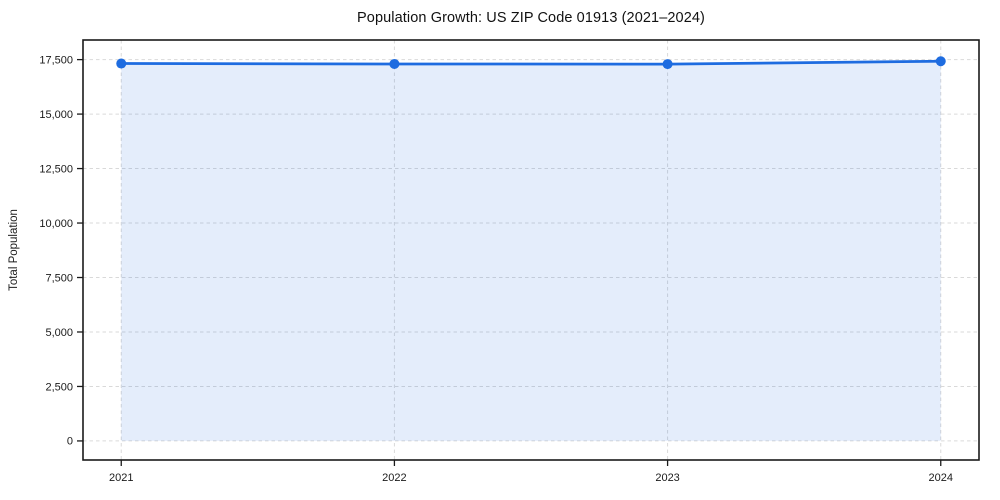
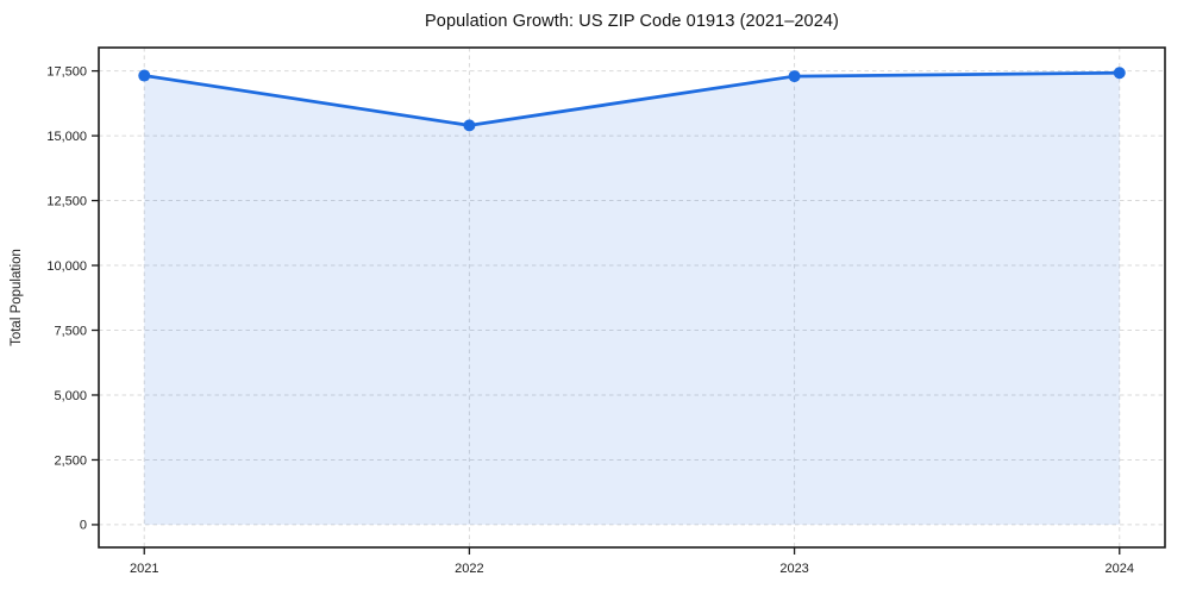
2022: 17300 -> 15400
